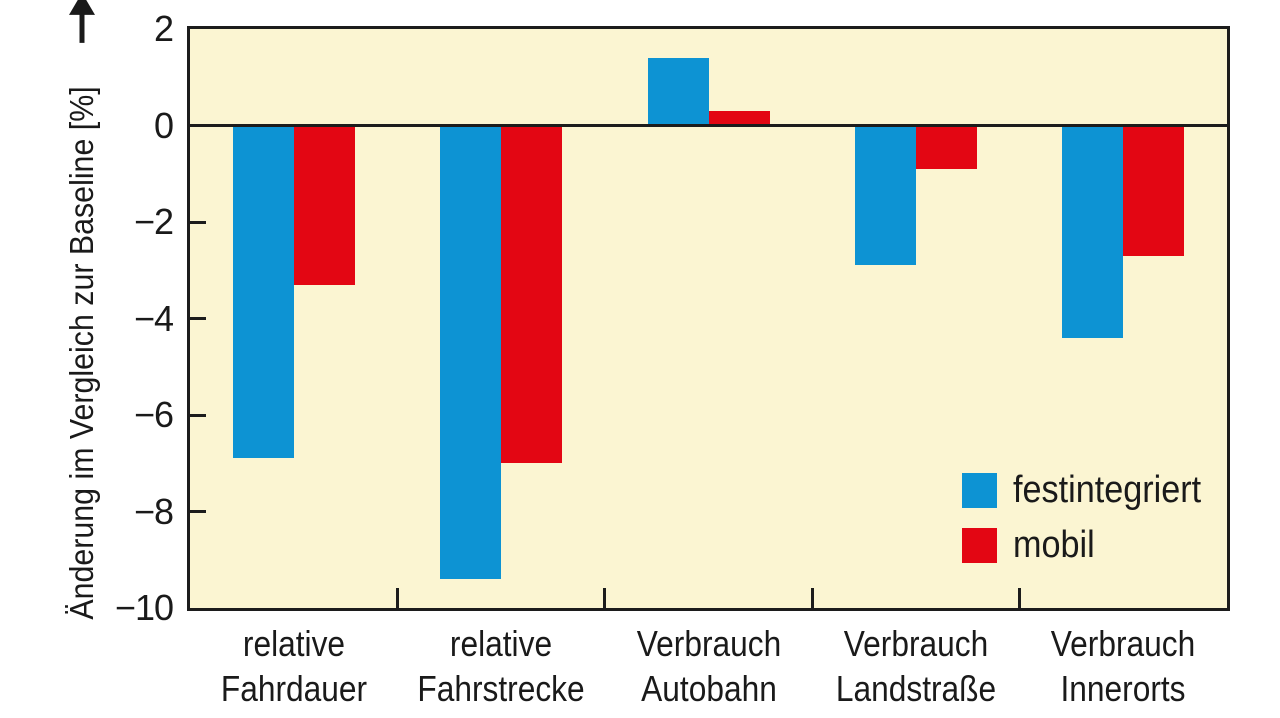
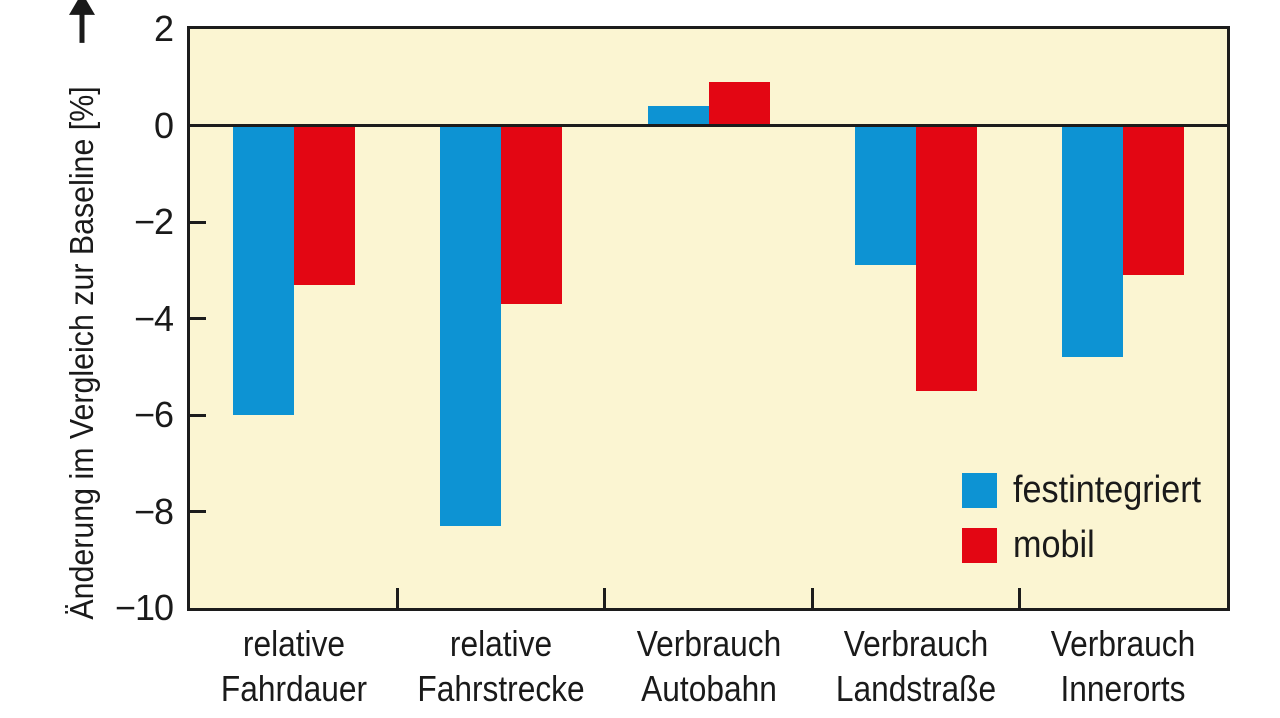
festintegriert/relative Fahrdauer: -6.9 -> -6.0
festintegriert/relative Fahrstrecke: -9.4 -> -8.3
mobil/relative Fahrstrecke: -7.0 -> -3.7
festintegriert/Verbrauch Autobahn: 1.4 -> 0.4
mobil/Verbrauch Autobahn: 0.3 -> 0.9
mobil/Verbrauch Landstraße: -0.9 -> -5.5
festintegriert/Verbrauch Innerorts: -4.4 -> -4.8
mobil/Verbrauch Innerorts: -2.7 -> -3.1
